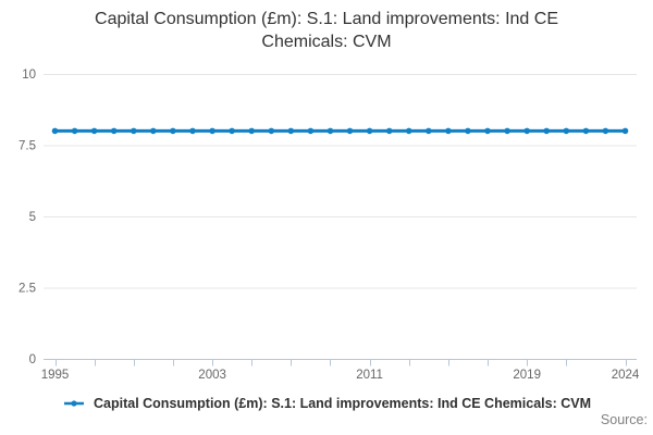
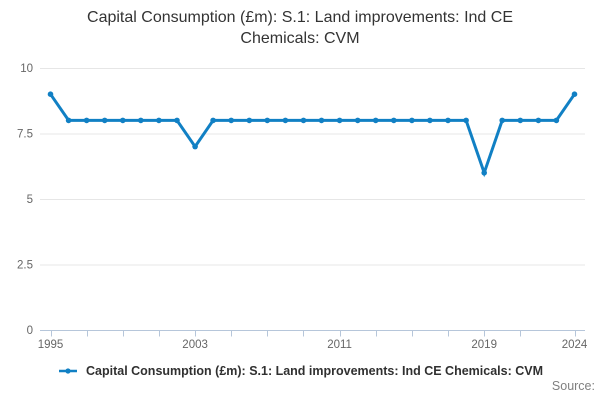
1995: 8 -> 9
2003: 8 -> 7
2019: 8 -> 6
2024: 8 -> 9
